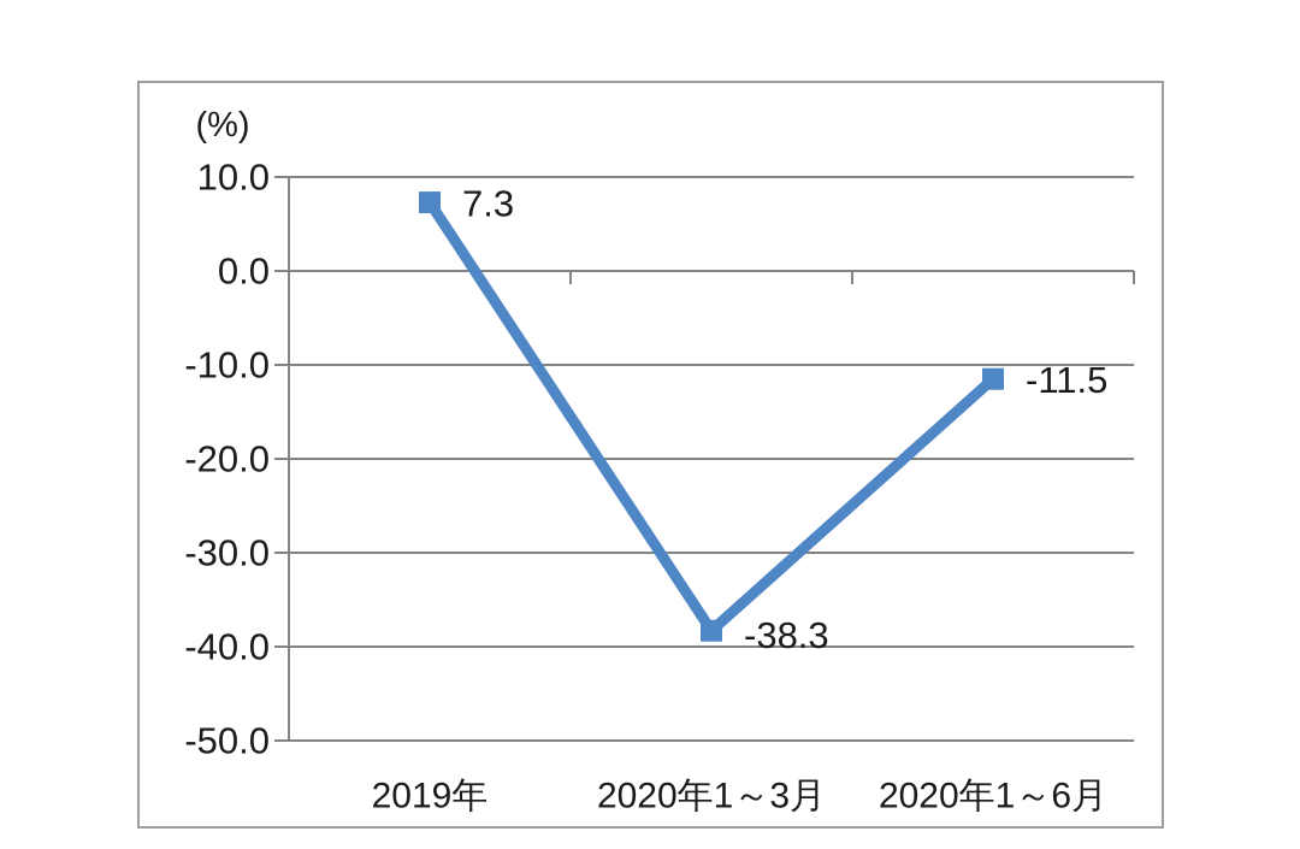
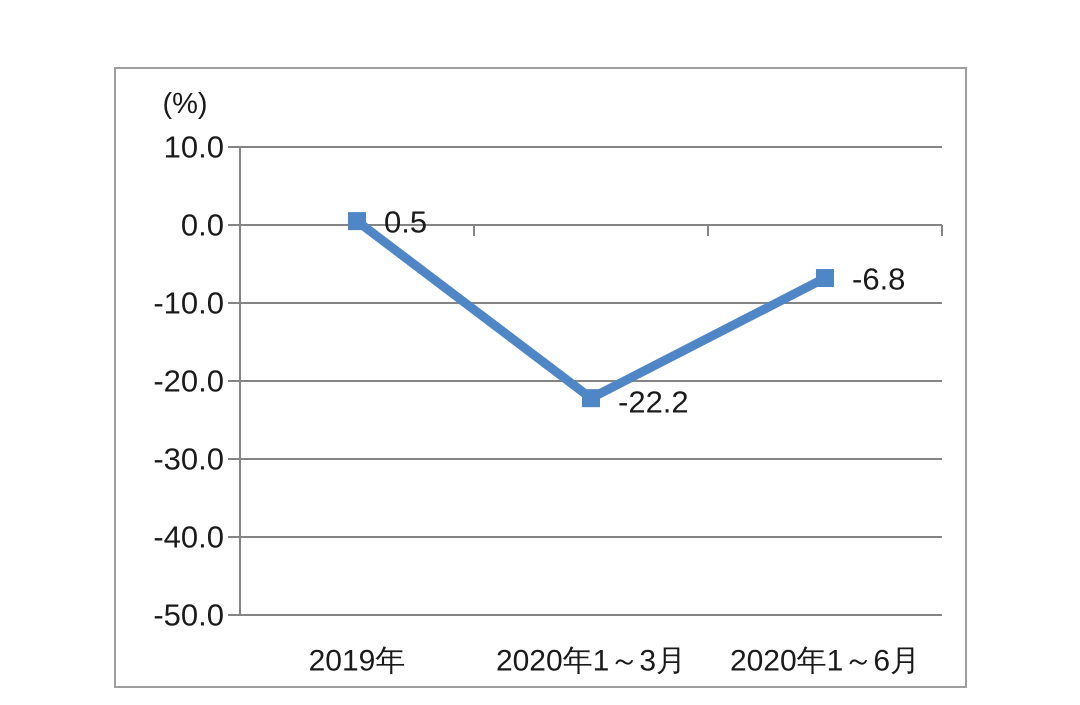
2019年: 7.3 -> 0.5
2020年1～3月: -38.3 -> -22.2
2020年1～6月: -11.5 -> -6.8
